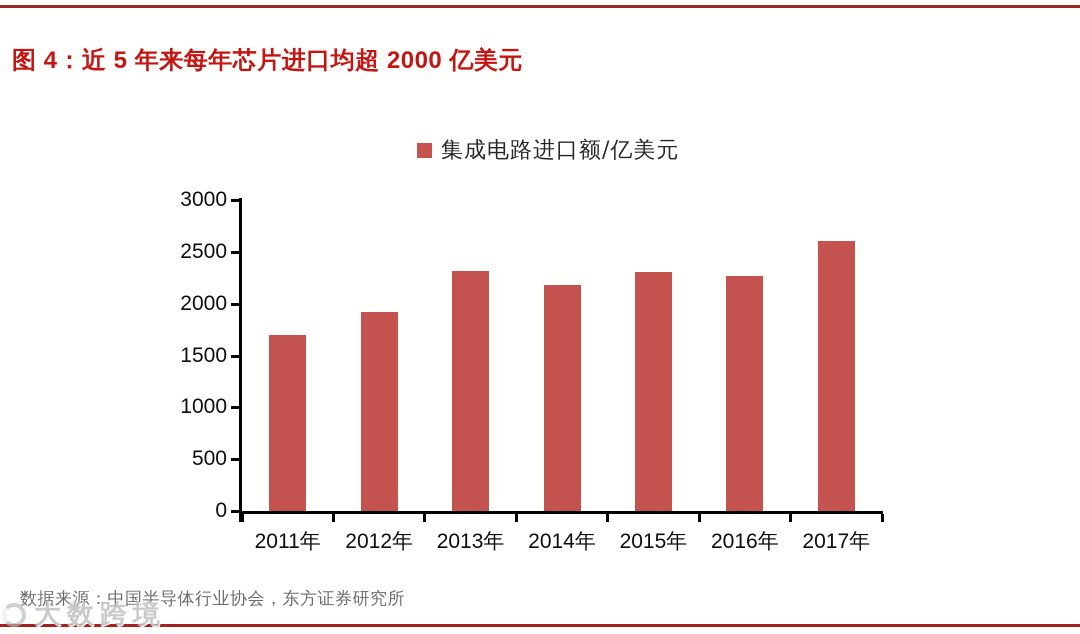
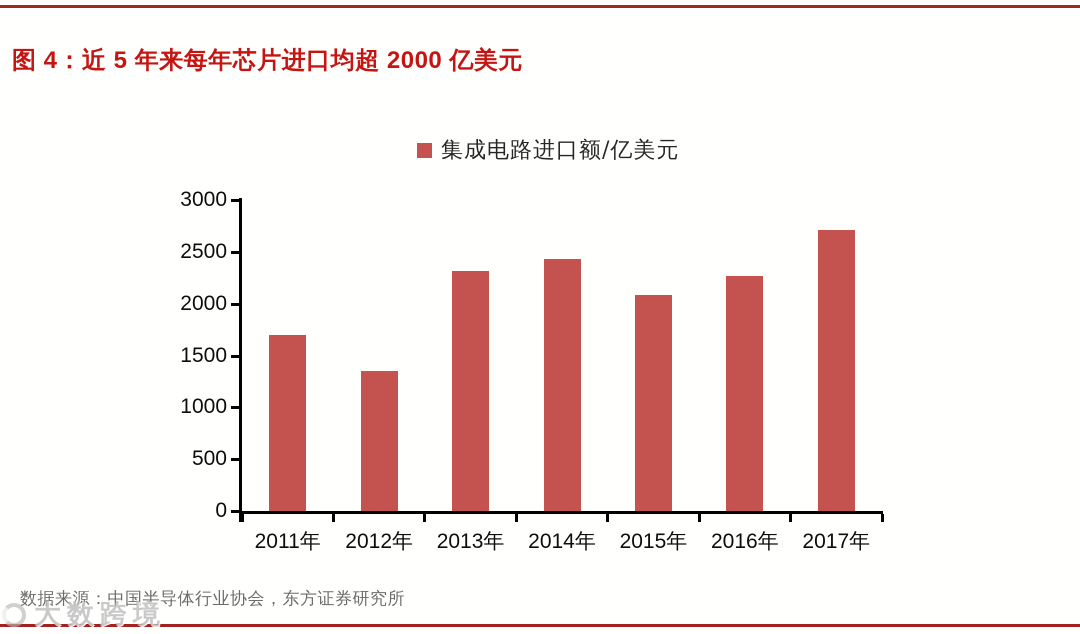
2012年: 1920 -> 1350
2014年: 2180 -> 2430
2015年: 2310 -> 2080
2017年: 2600 -> 2710
